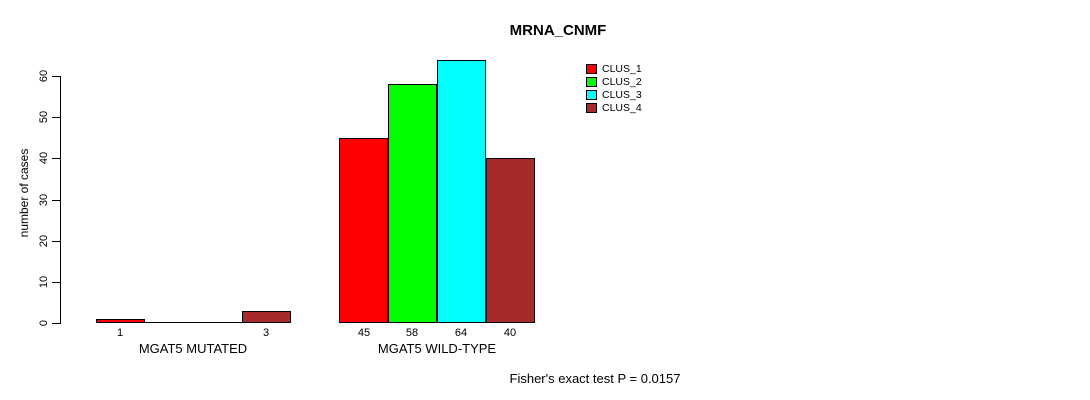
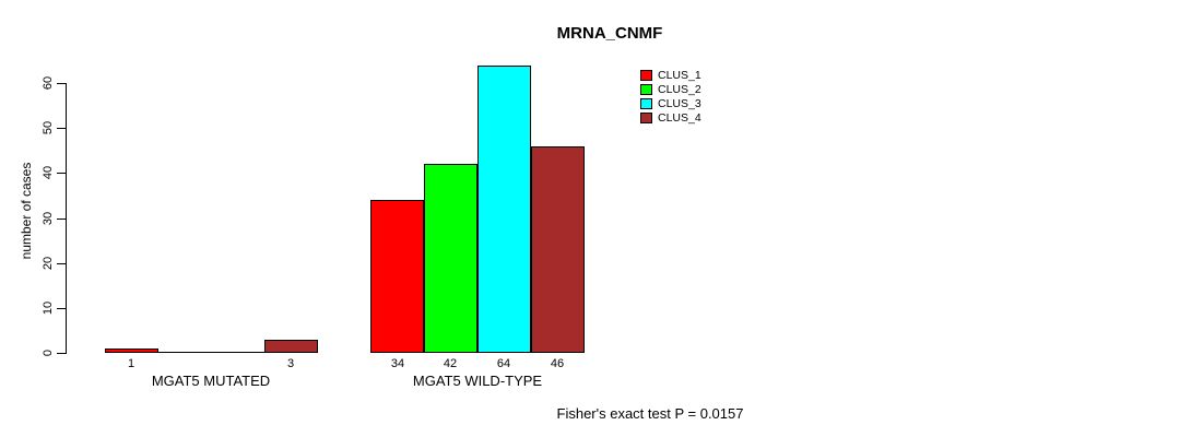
CLUS_1/MGAT5 WILD-TYPE: 45 -> 34
CLUS_2/MGAT5 WILD-TYPE: 58 -> 42
CLUS_4/MGAT5 WILD-TYPE: 40 -> 46
